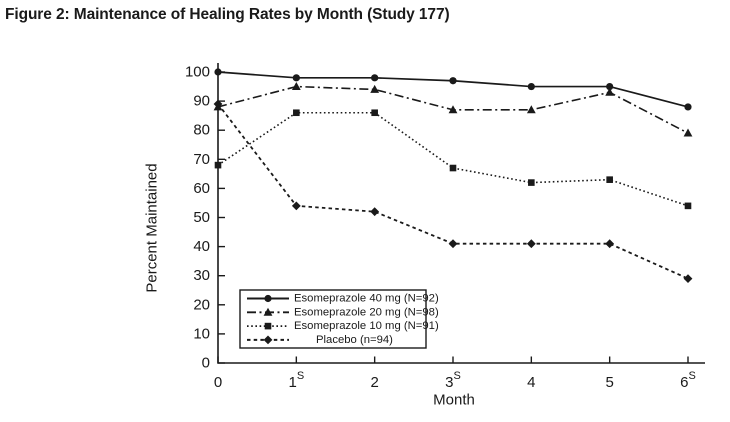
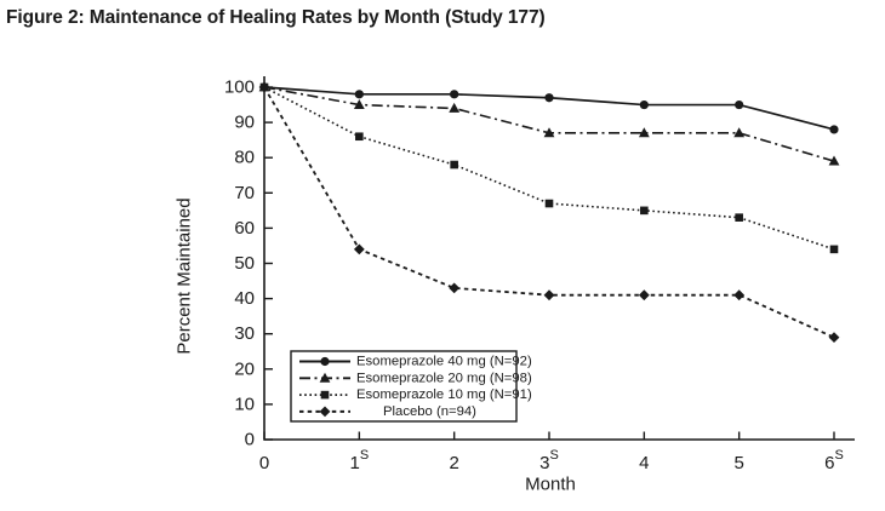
Esomeprazole 20 mg (N=98)/0: 88 -> 100
Esomeprazole 10 mg (N=91)/0: 68 -> 100
Placebo (n=94)/0: 89 -> 100
Esomeprazole 10 mg (N=91)/2: 86 -> 78
Placebo (n=94)/2: 52 -> 43
Esomeprazole 10 mg (N=91)/4: 62 -> 65
Esomeprazole 20 mg (N=98)/5: 93 -> 87
